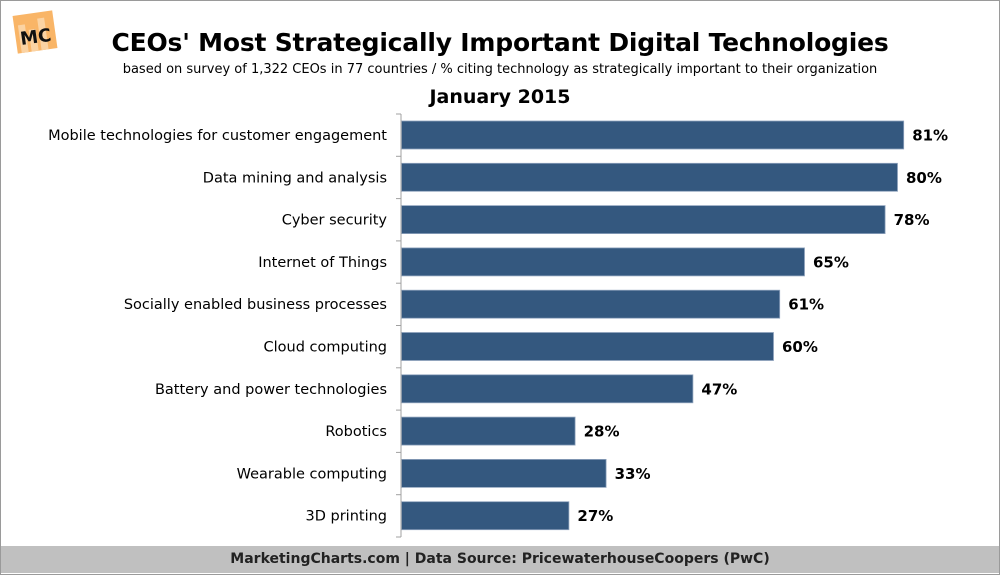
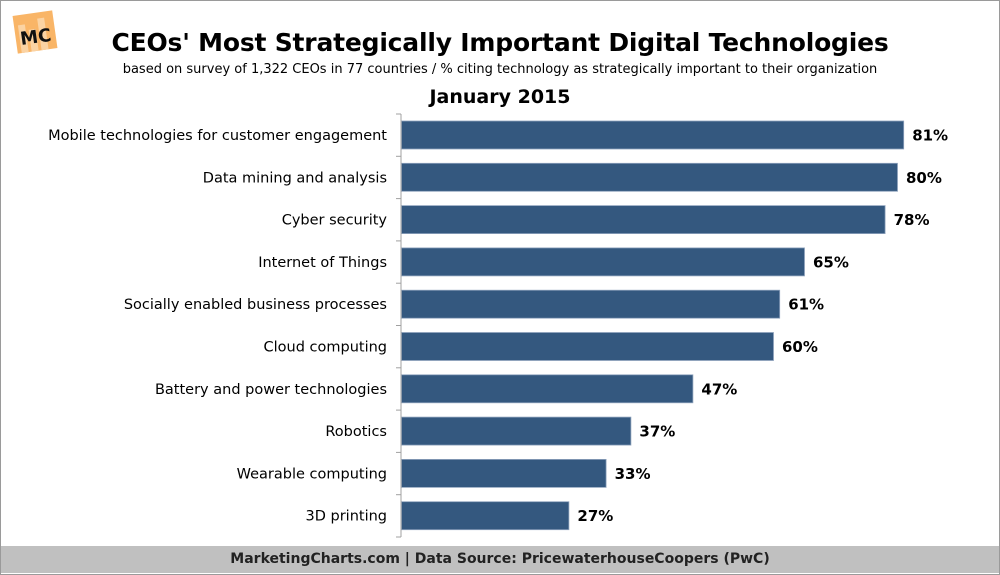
Robotics: 28% -> 37%
